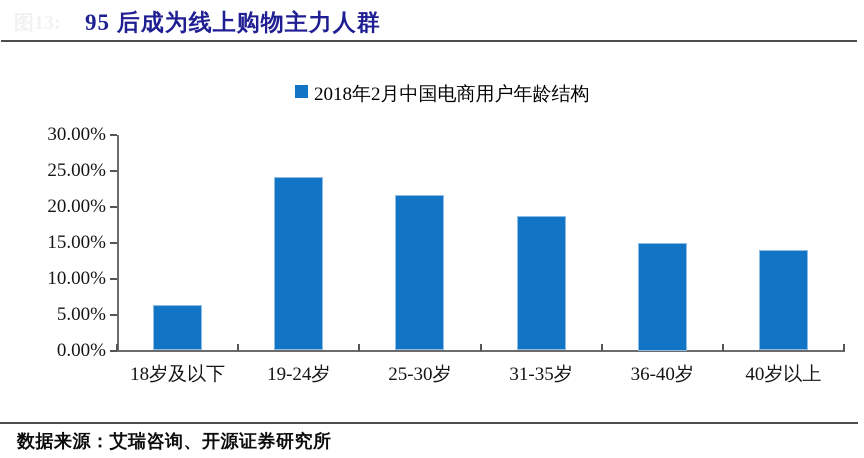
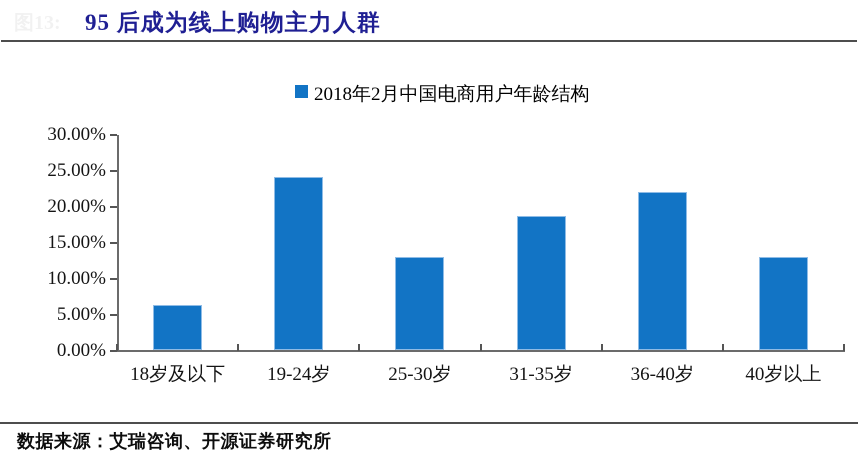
25-30岁: 22% -> 13%
36-40岁: 15% -> 22%
40岁以上: 14% -> 13%
